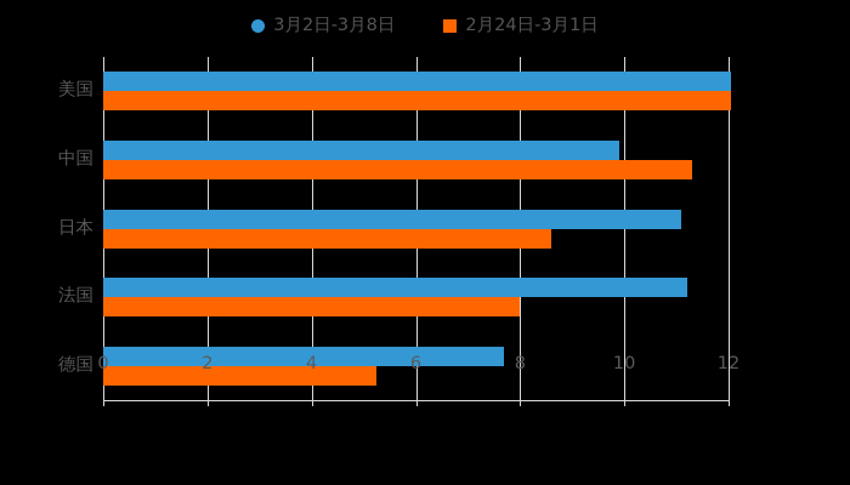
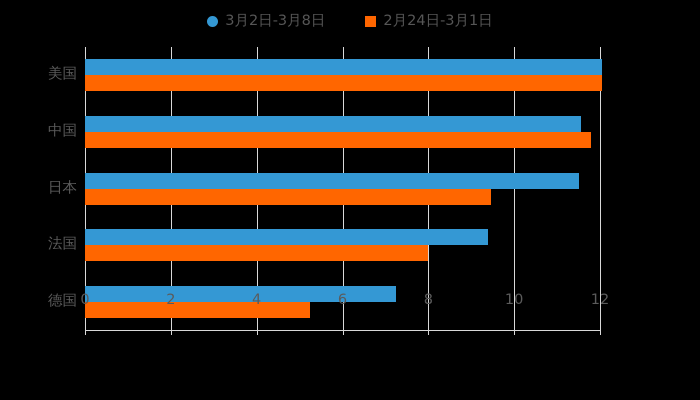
3月2日-3月8日/中国: 9.9 -> 11.6
2月24日-3月1日/中国: 11.3 -> 11.8
3月2日-3月8日/日本: 11.1 -> 11.5
2月24日-3月1日/日本: 8.6 -> 9.4
3月2日-3月8日/法国: 11.2 -> 9.4
3月2日-3月8日/德国: 7.7 -> 7.2
